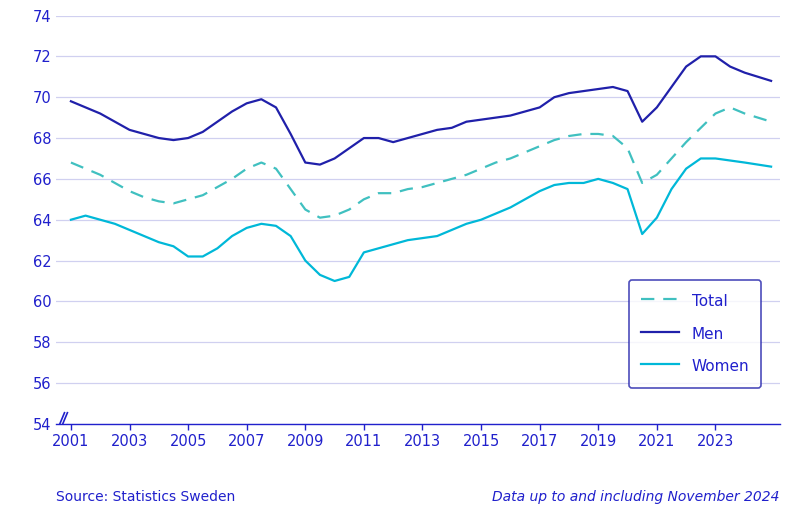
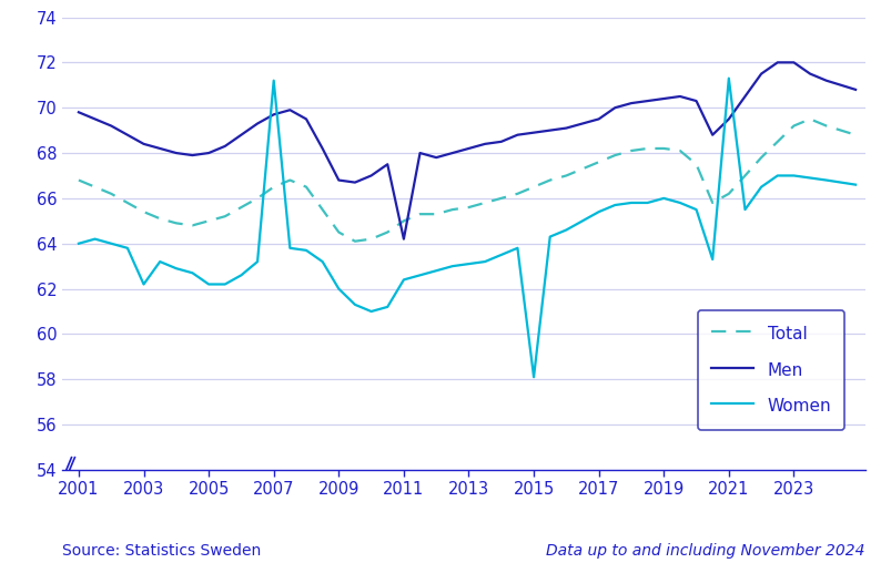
Women/2003: 63.5 -> 62.2
Women/2007: 63.6 -> 71.2
Men/2011: 68.0 -> 64.2
Women/2015: 64.0 -> 58.1
Women/2021: 64.1 -> 71.3
